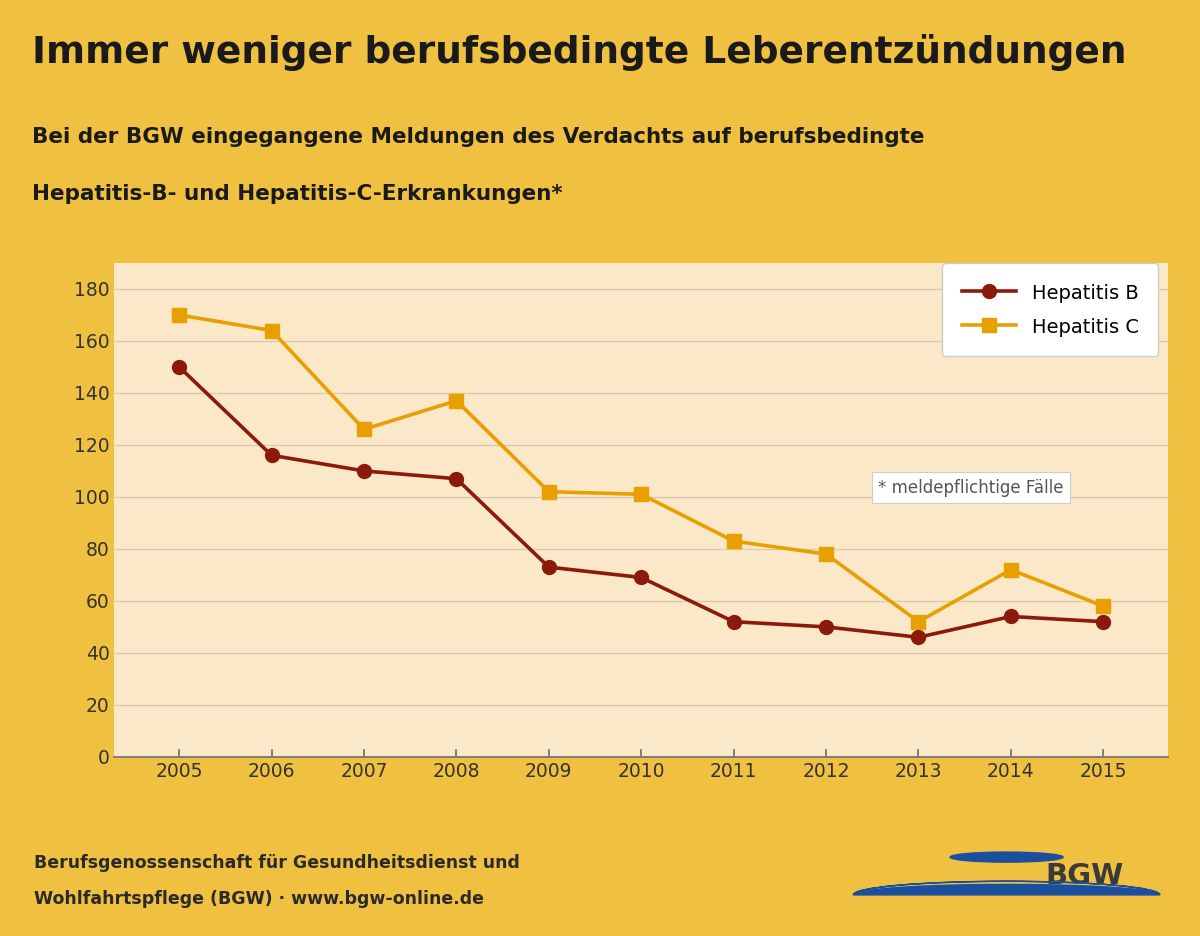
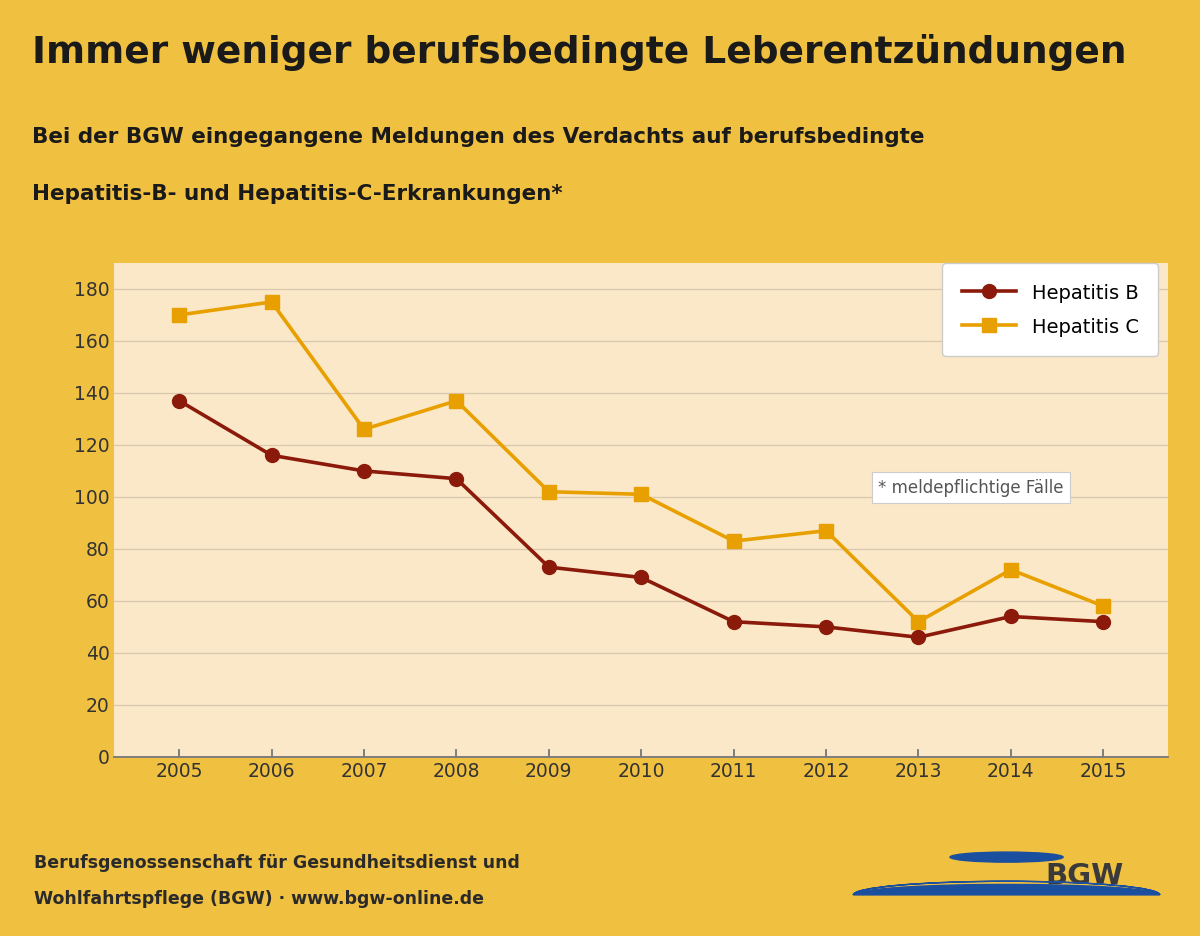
Hepatitis B/2005: 150 -> 137
Hepatitis C/2006: 164 -> 175
Hepatitis C/2012: 78 -> 87
